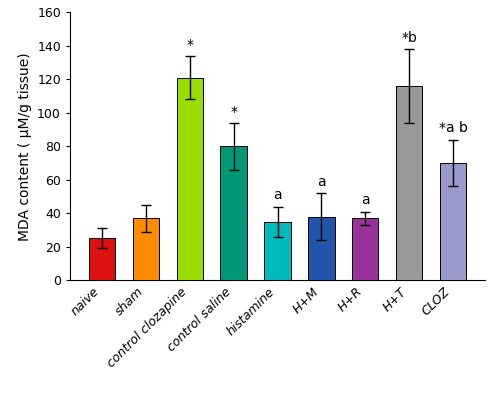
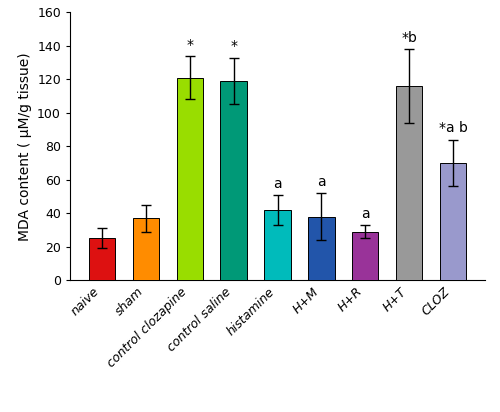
control saline: 80 -> 119
histamine: 35 -> 42
H+R: 37 -> 29
